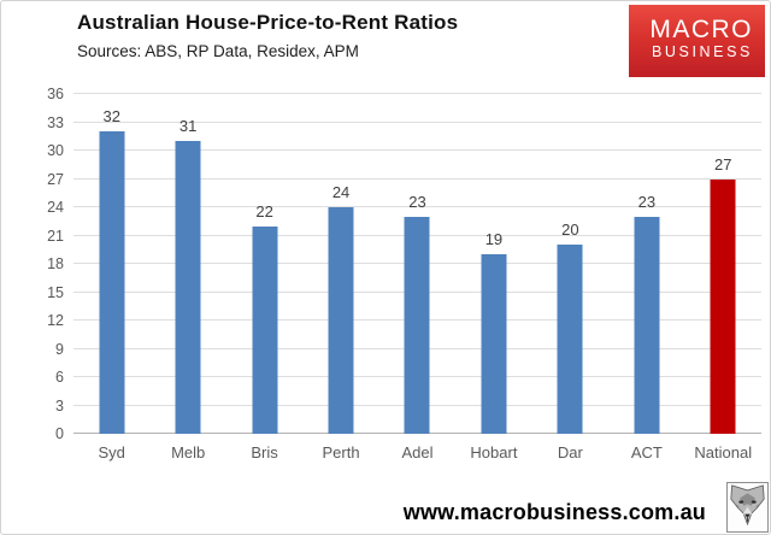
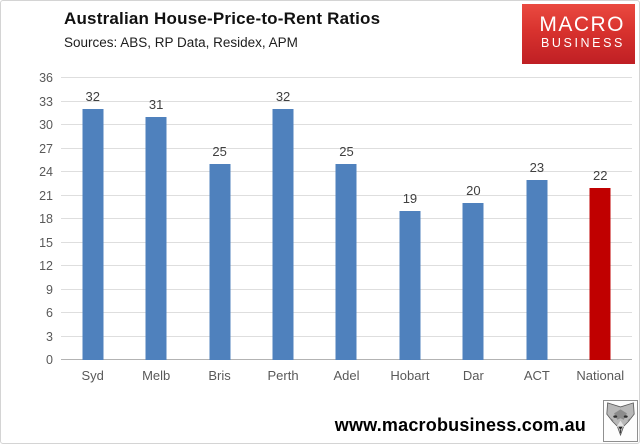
Bris: 22 -> 25
Perth: 24 -> 32
Adel: 23 -> 25
National: 27 -> 22
